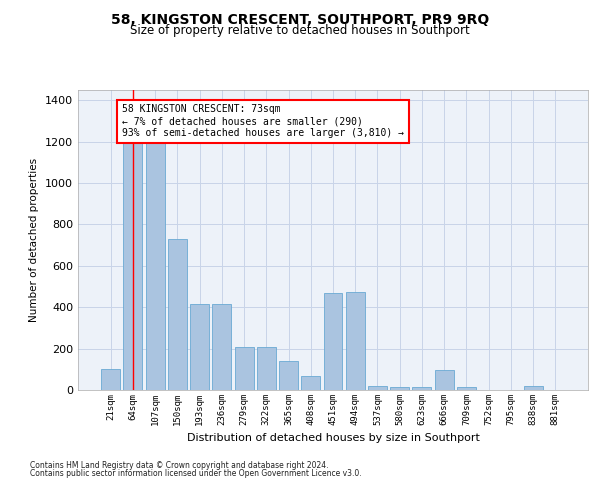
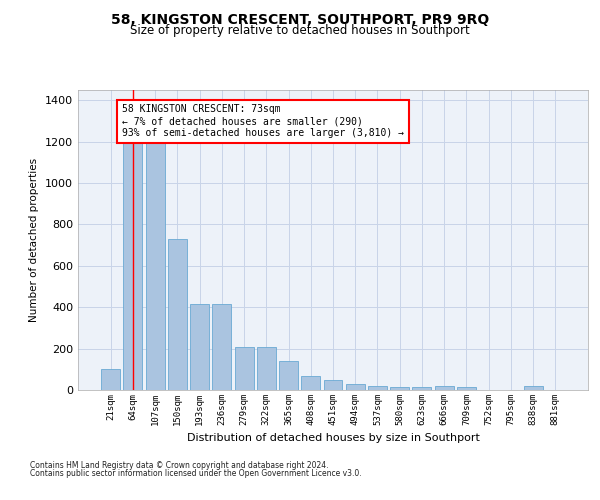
451sqm: 470 -> 50
494sqm: 475 -> 30
666sqm: 95 -> 20
